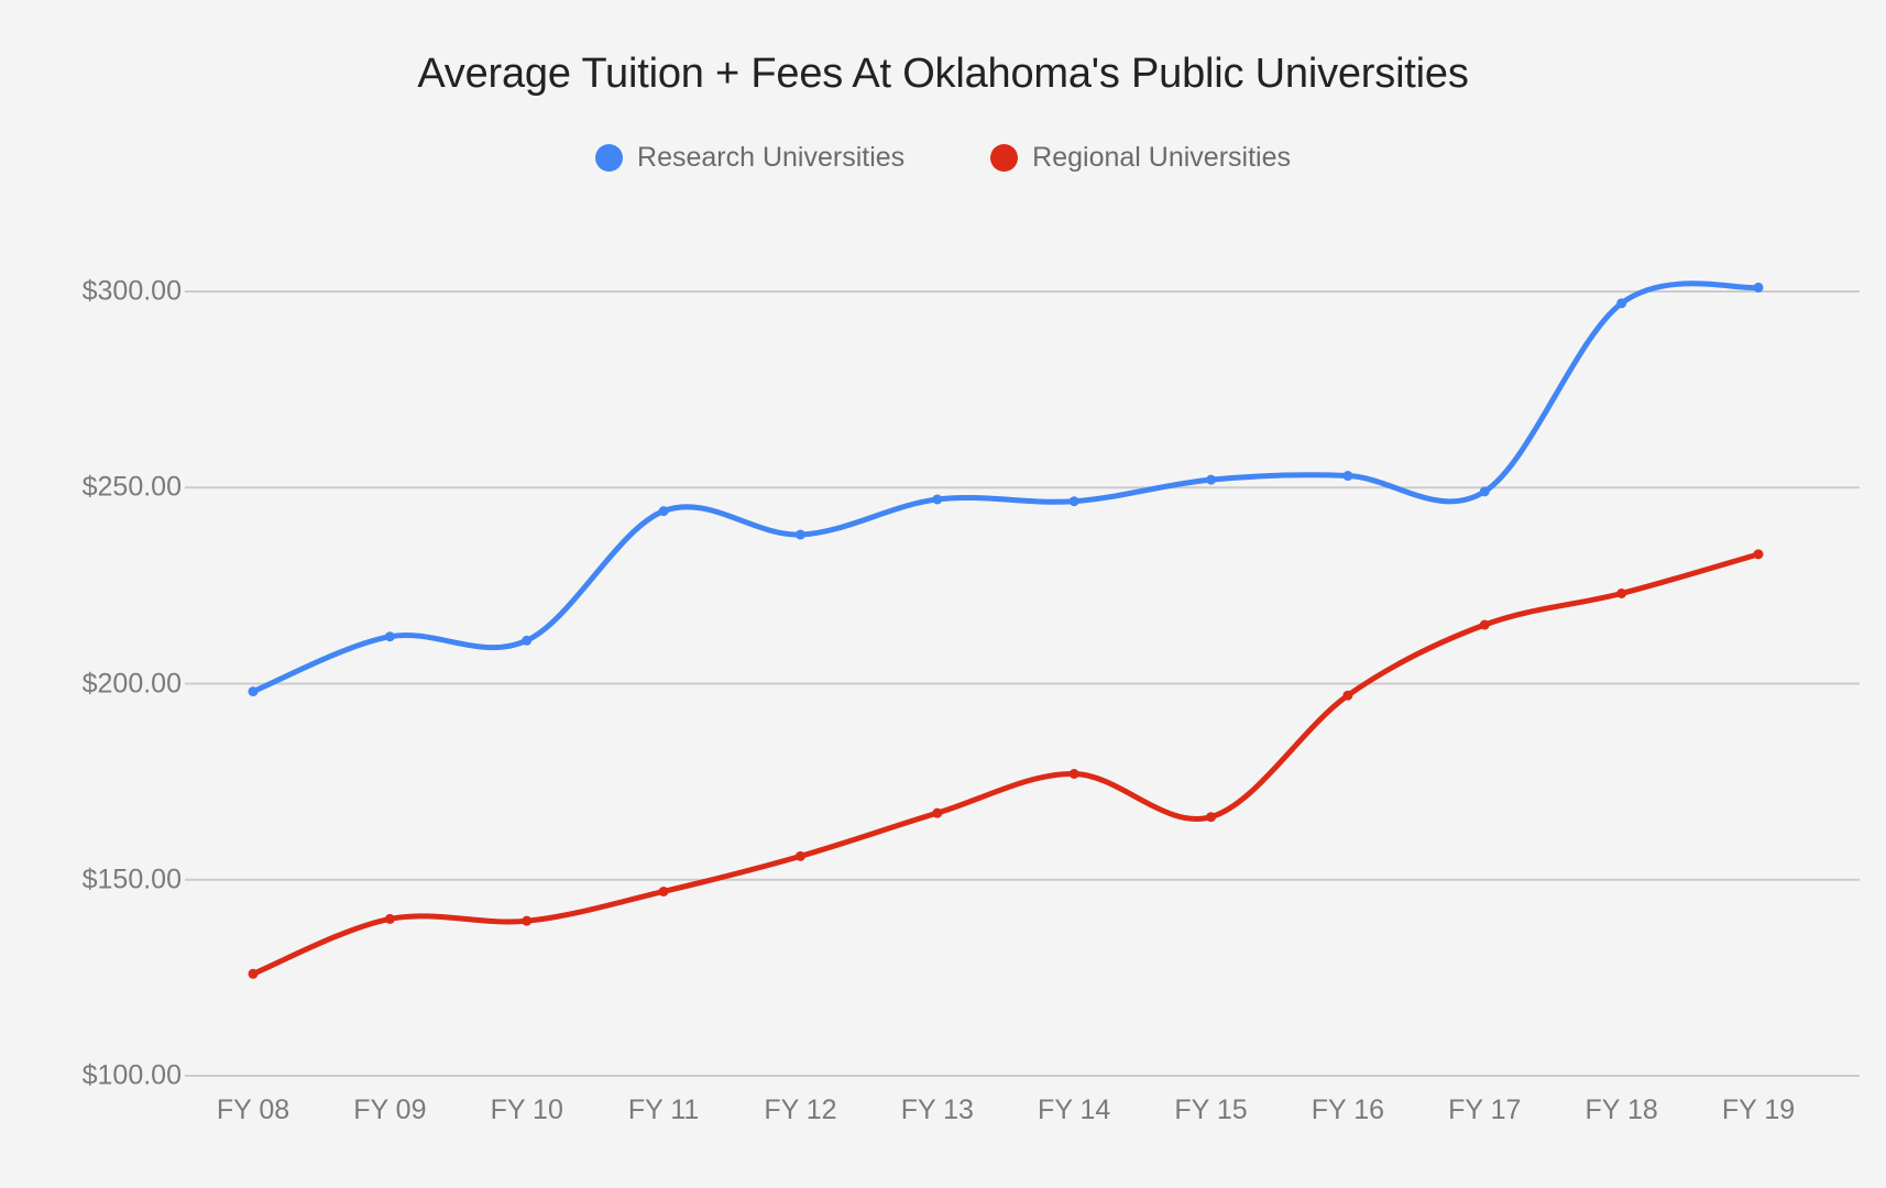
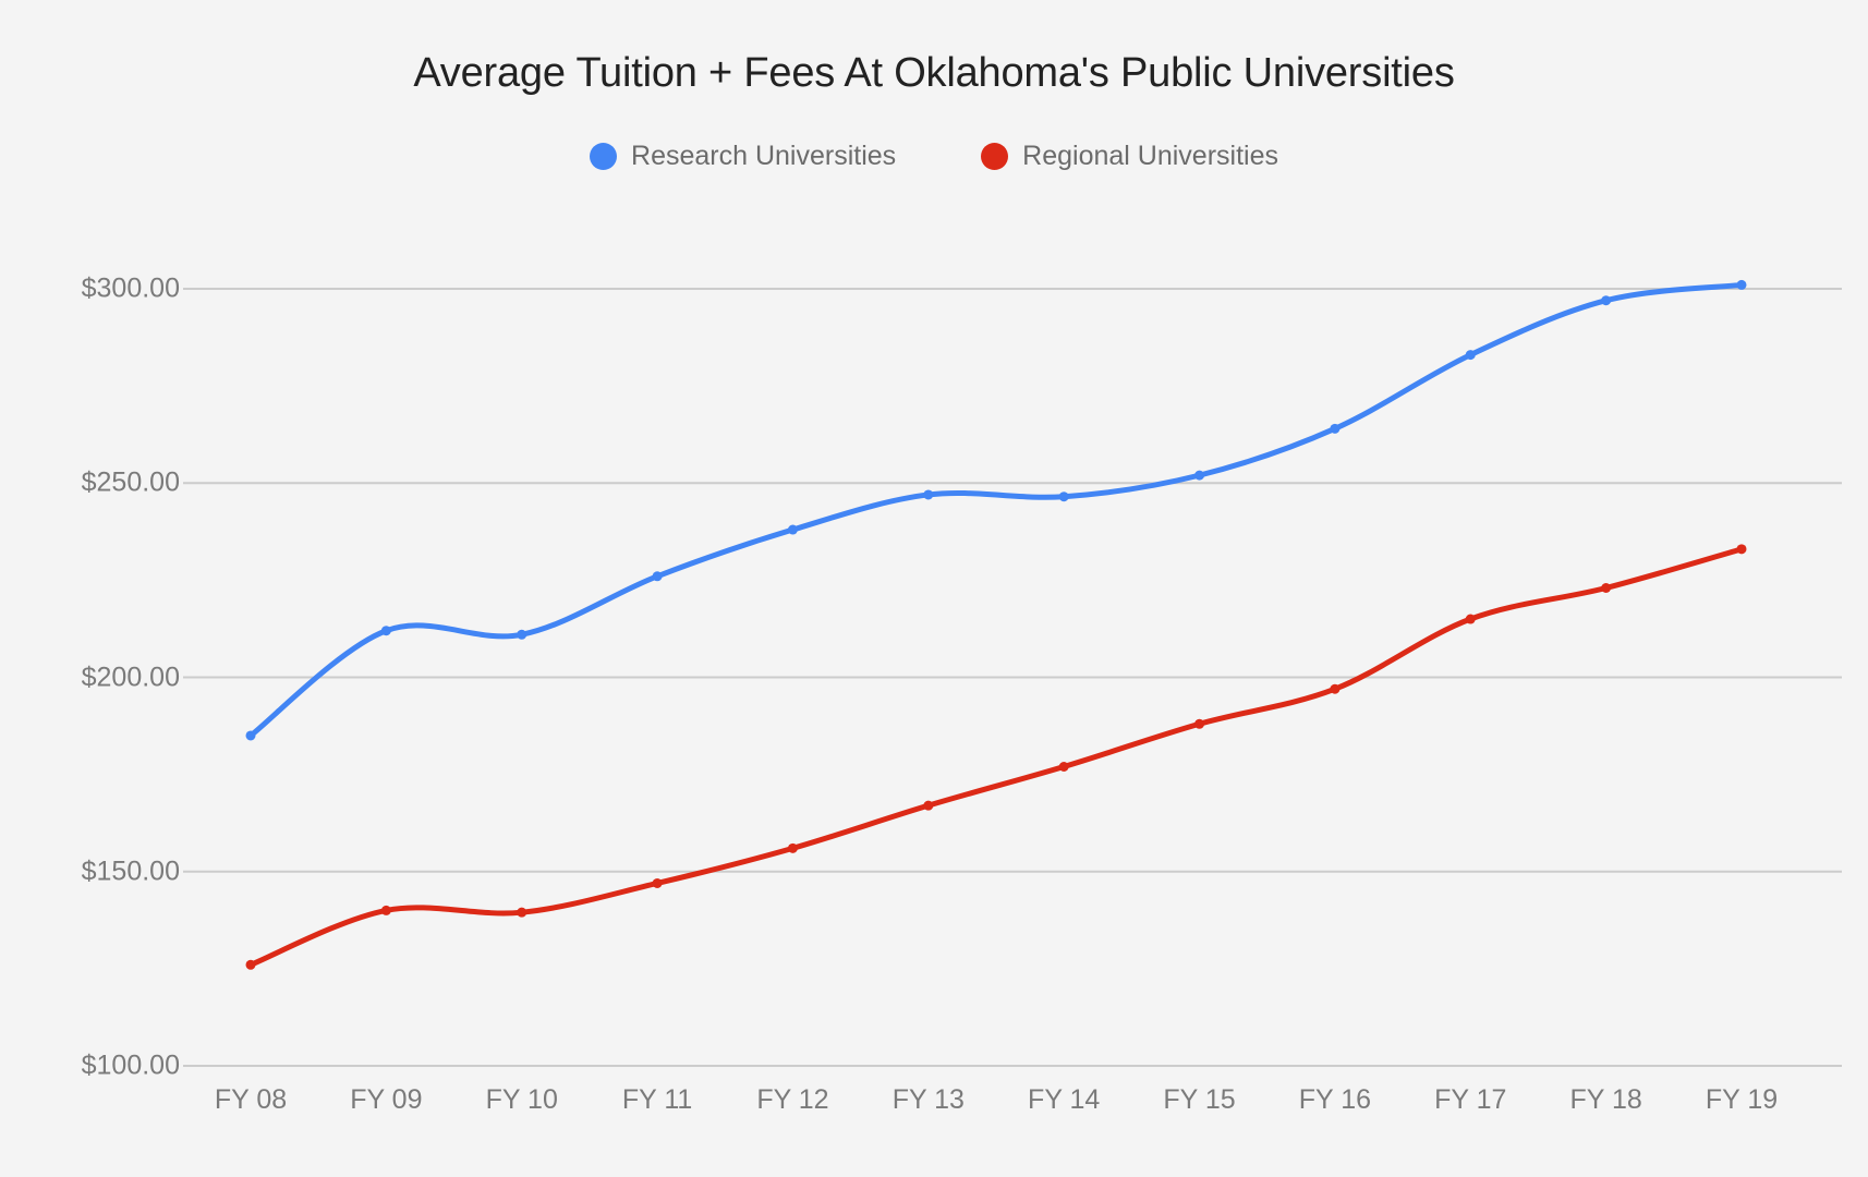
Research Universities/FY 08: $198 -> $185
Research Universities/FY 11: $244 -> $226
Regional Universities/FY 15: $166 -> $188
Research Universities/FY 16: $253 -> $264
Research Universities/FY 17: $249 -> $283
